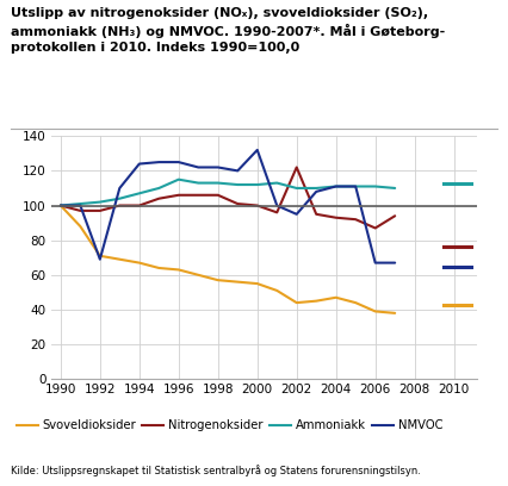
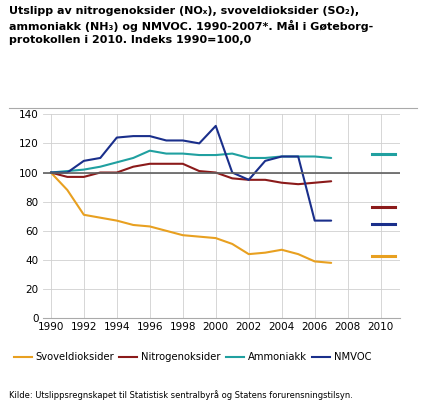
NMVOC/1992: 69 -> 108
Nitrogenoksider/2002: 122 -> 95
Nitrogenoksider/2006: 87 -> 93
